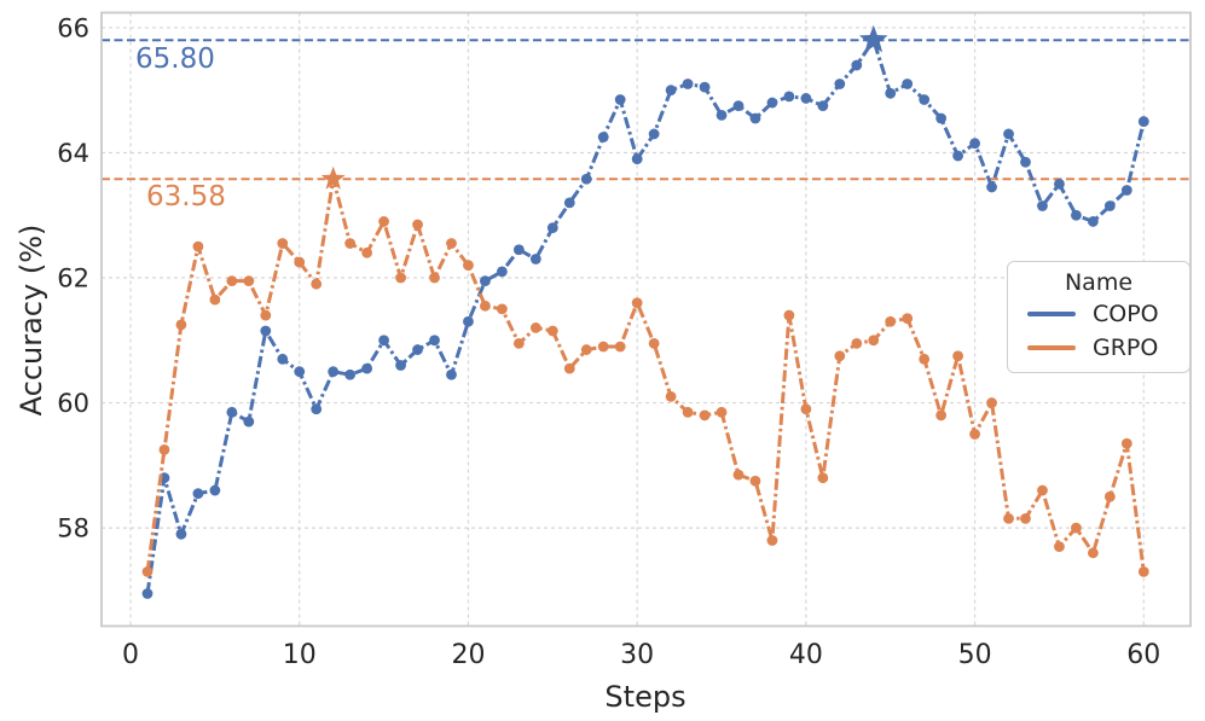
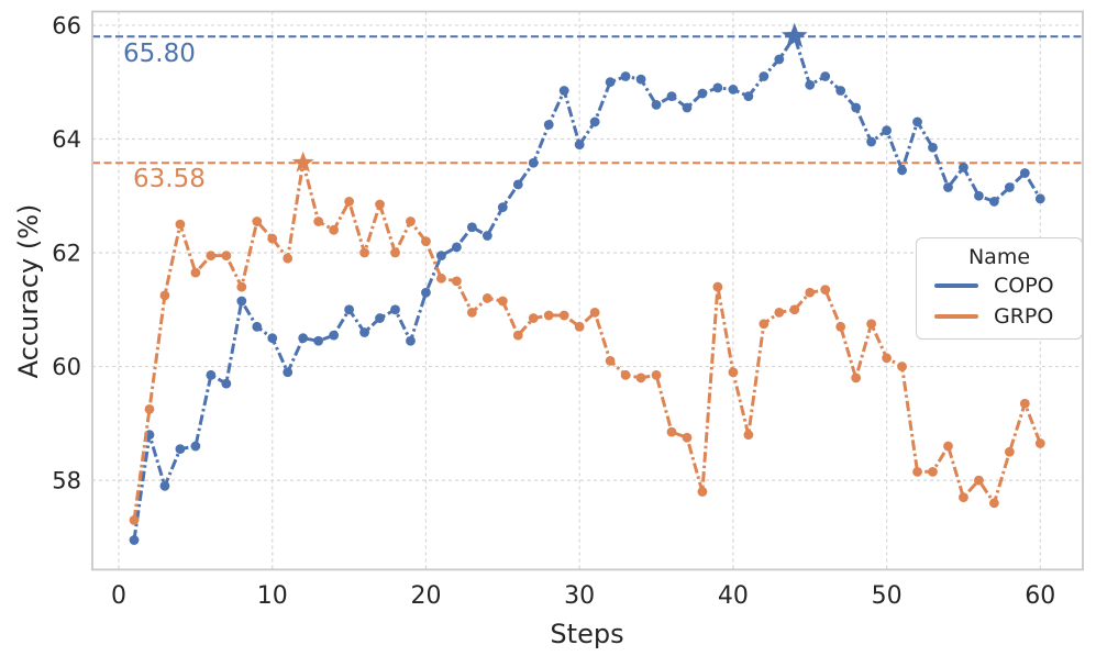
GRPO/30: 61.6 -> 60.7
GRPO/50: 59.5 -> 60.1
COPO/60: 64.5 -> 63.0
GRPO/60: 57.3 -> 58.6
